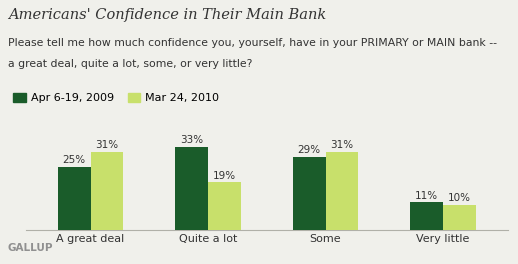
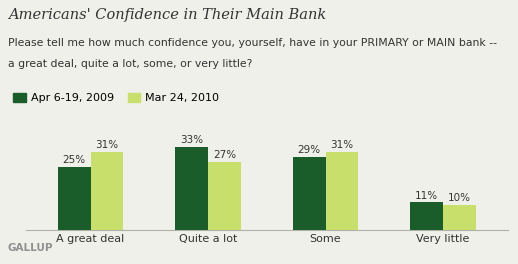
Mar 24, 2010/Quite a lot: 19% -> 27%
